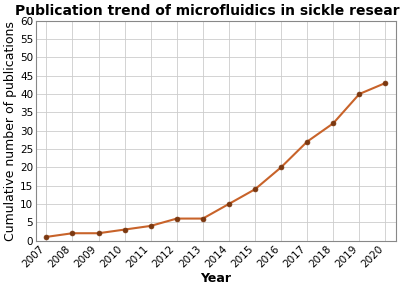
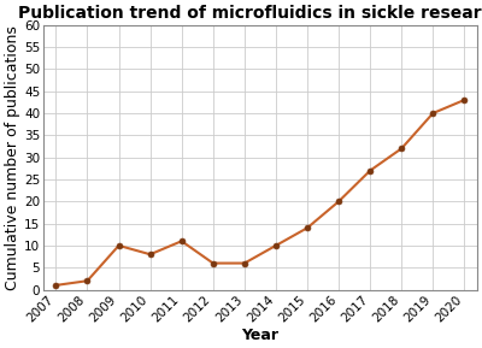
2009: 2 -> 10
2010: 3 -> 8
2011: 4 -> 11
